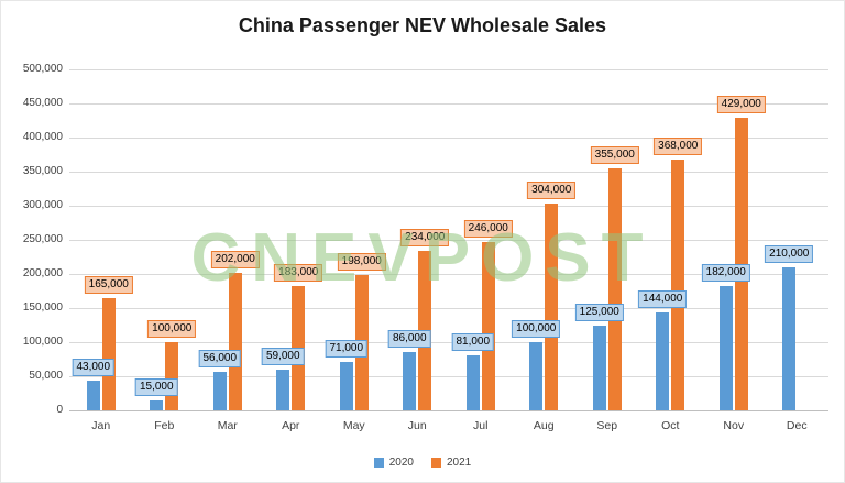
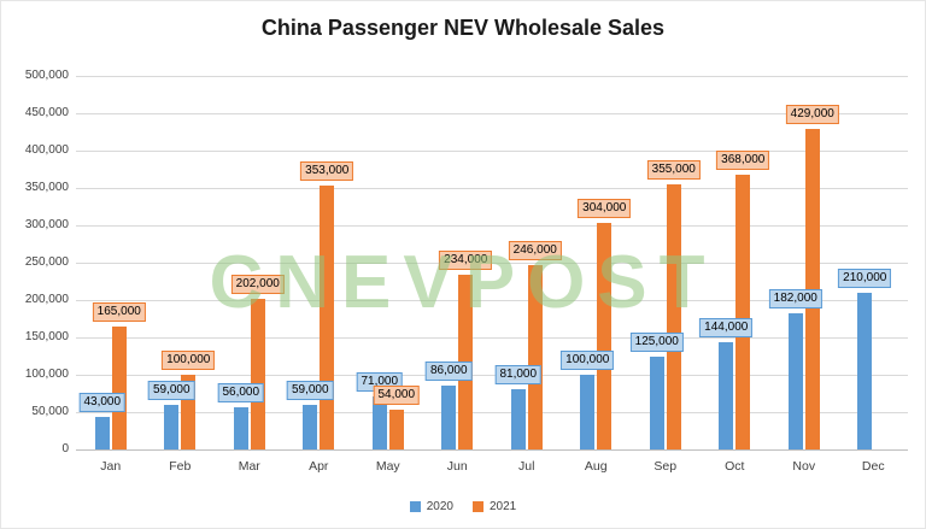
2020/Feb: 15,000 -> 59,000
2021/Apr: 183,000 -> 353,000
2021/May: 198,000 -> 54,000
